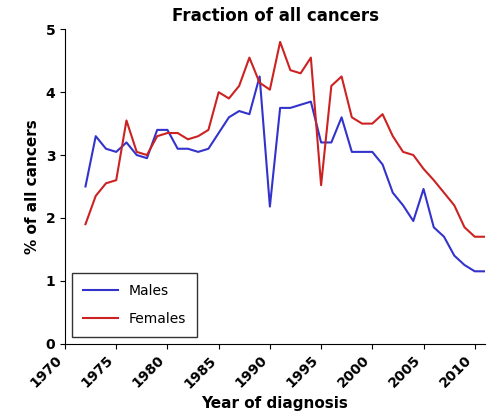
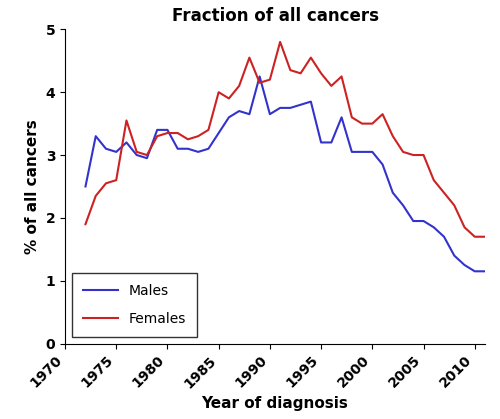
Males/1990: 2.18 -> 3.65
Females/1990: 4.04 -> 4.20
Females/1995: 2.52 -> 4.30
Males/2005: 2.46 -> 1.95
Females/2005: 2.78 -> 3.00
